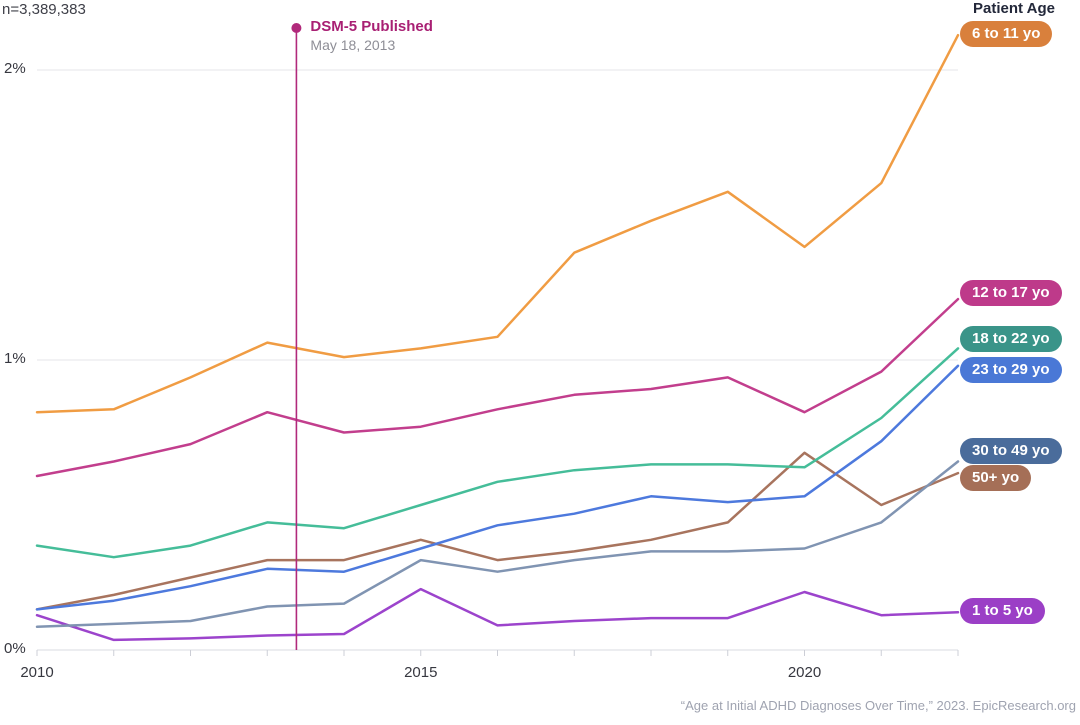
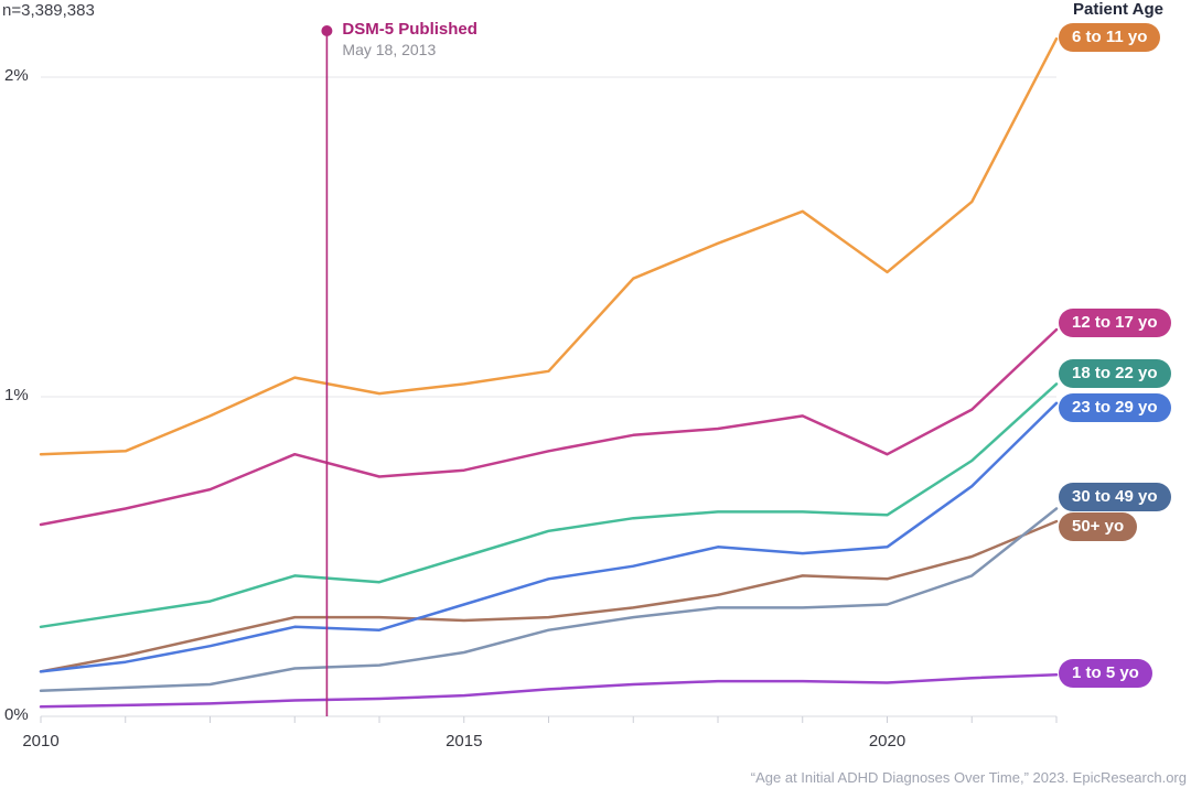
18 to 22 yo/2010: 0.36% -> 0.28%
1 to 5 yo/2010: 0.12% -> 0.03%
30 to 49 yo/2015: 0.31% -> 0.20%
50+ yo/2015: 0.38% -> 0.30%
1 to 5 yo/2015: 0.21% -> 0.07%
50+ yo/2020: 0.68% -> 0.43%
1 to 5 yo/2020: 0.20% -> 0.10%
